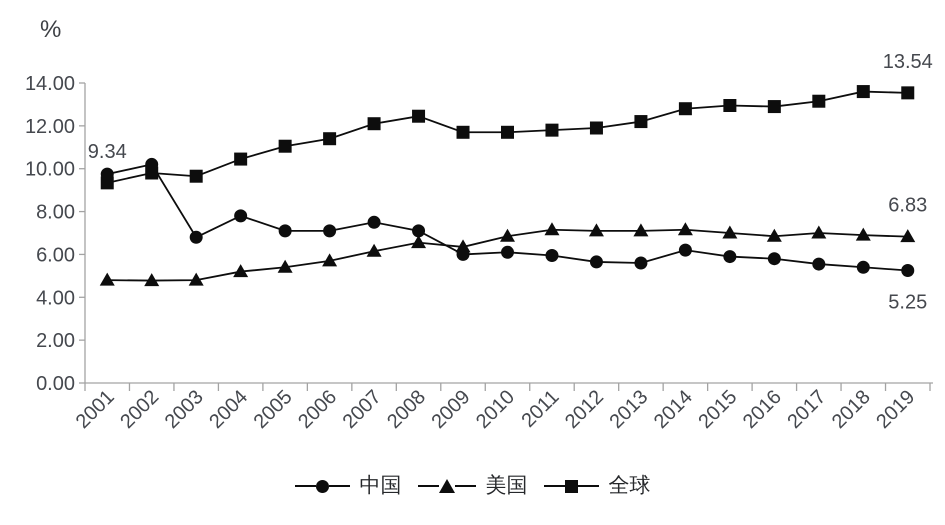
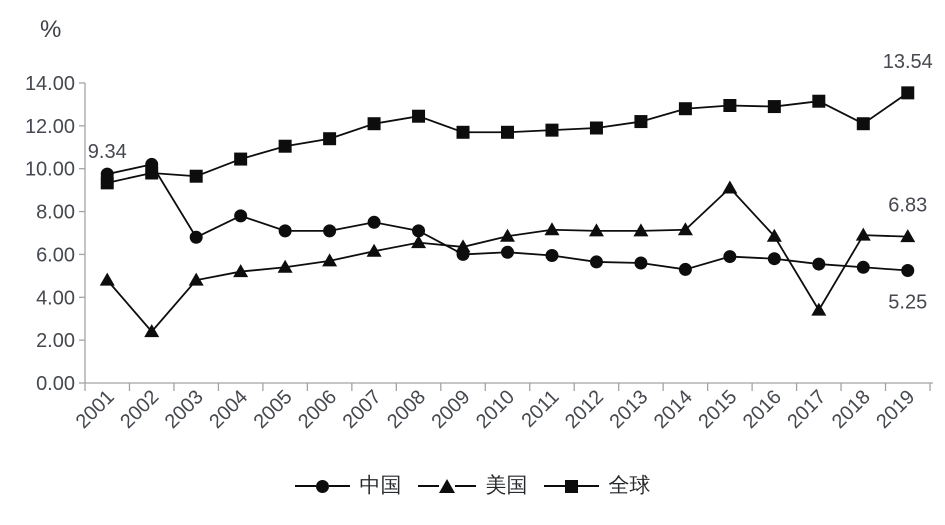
美国/2002: 4.8 -> 2.4
中国/2014: 6.2 -> 5.3
美国/2015: 7.0 -> 9.1
美国/2017: 7.0 -> 3.4
全球/2018: 13.6 -> 12.1
